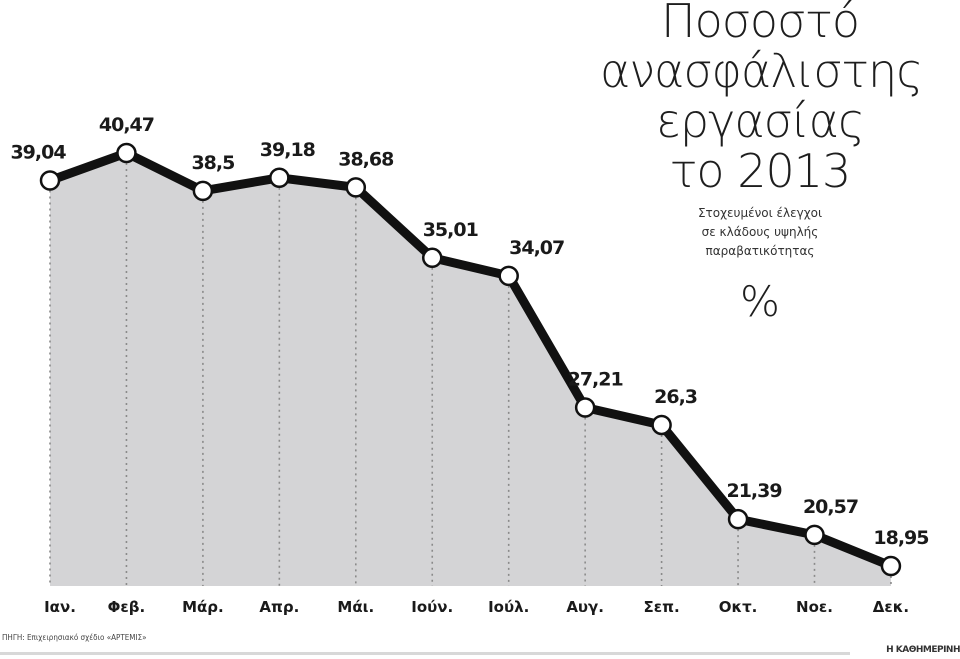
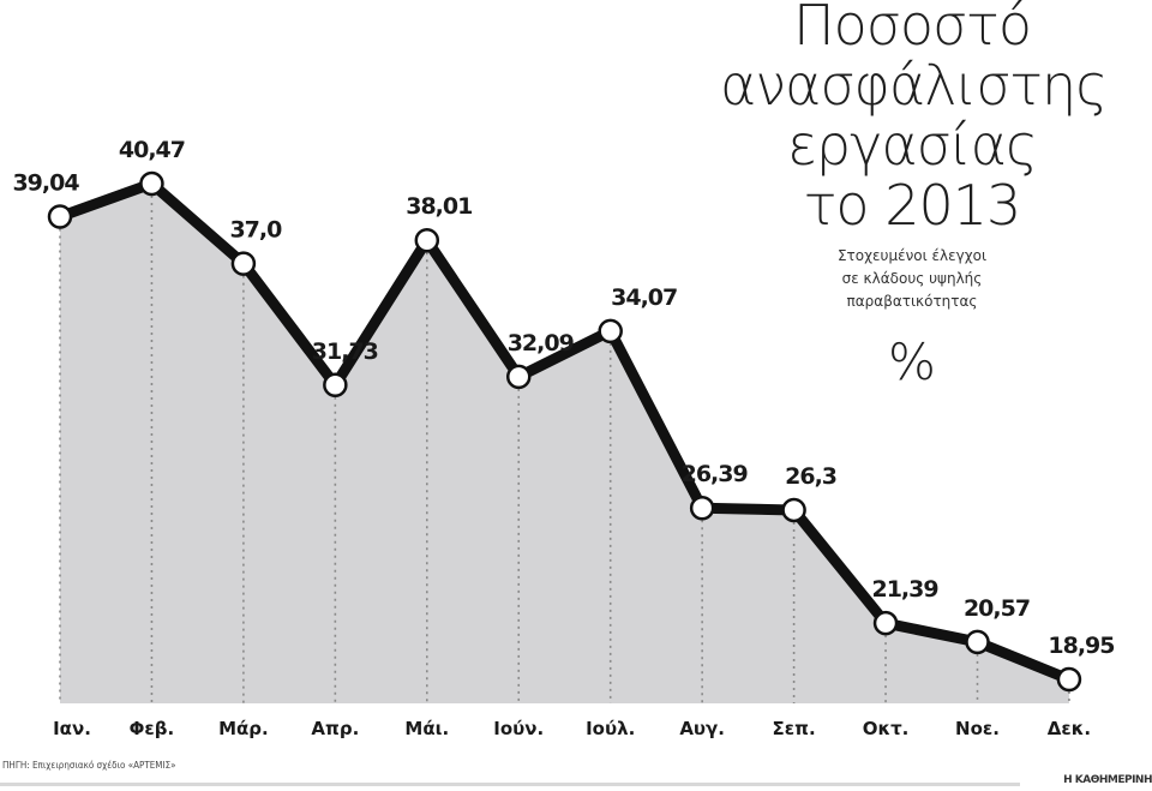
Μάρ.: 38,5 -> 37,0
Απρ.: 39,18 -> 31,73
Μάι.: 38,68 -> 38,01
Ιούν.: 35,01 -> 32,09
Αυγ.: 27,21 -> 26,39
